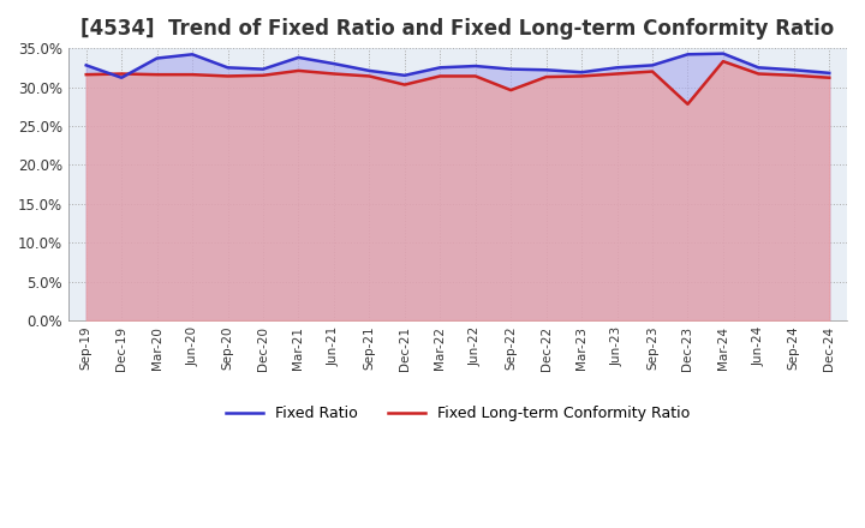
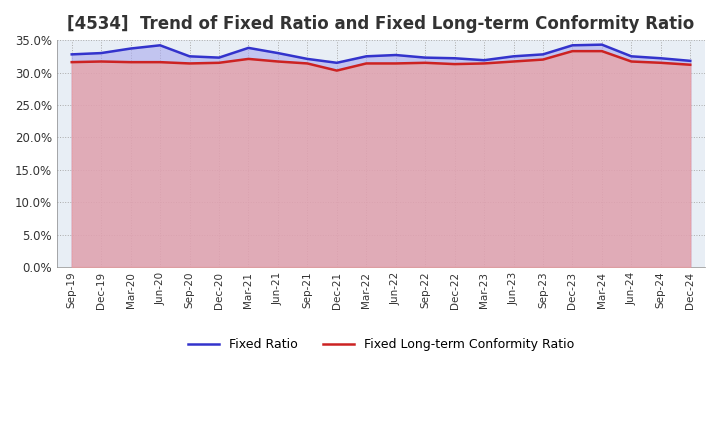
Fixed Ratio/Dec-19: 31.2% -> 33.0%
Fixed Long-term Conformity Ratio/Sep-22: 29.6% -> 31.5%
Fixed Long-term Conformity Ratio/Dec-23: 27.8% -> 33.3%
